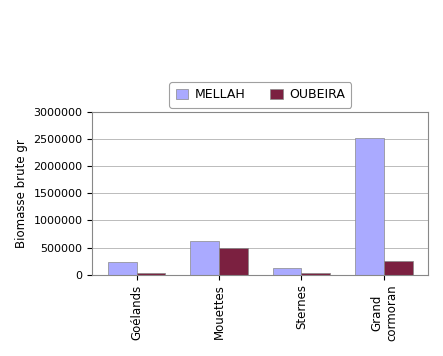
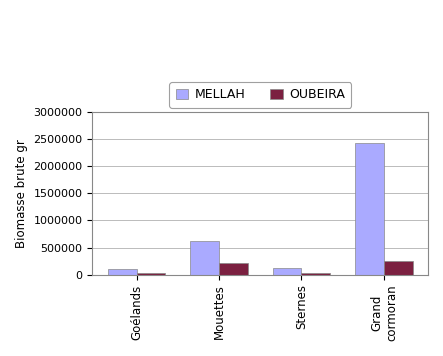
MELLAH/Goélands: 240000 -> 100000
OUBEIRA/Mouettes: 500000 -> 210000
MELLAH/Grand cormoran: 2520000 -> 2420000
